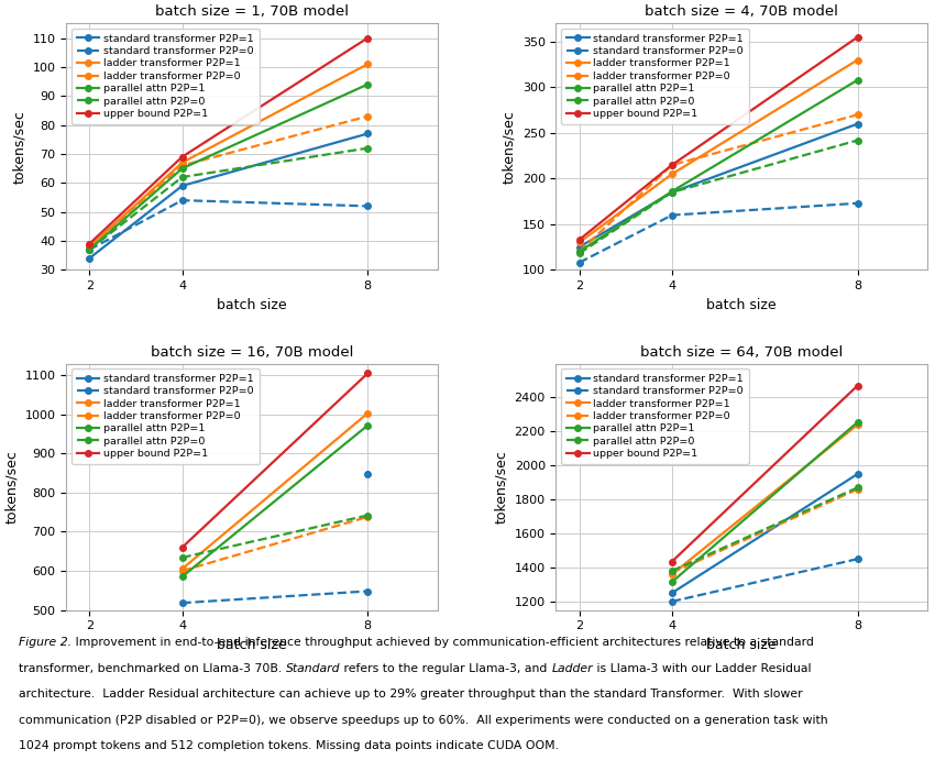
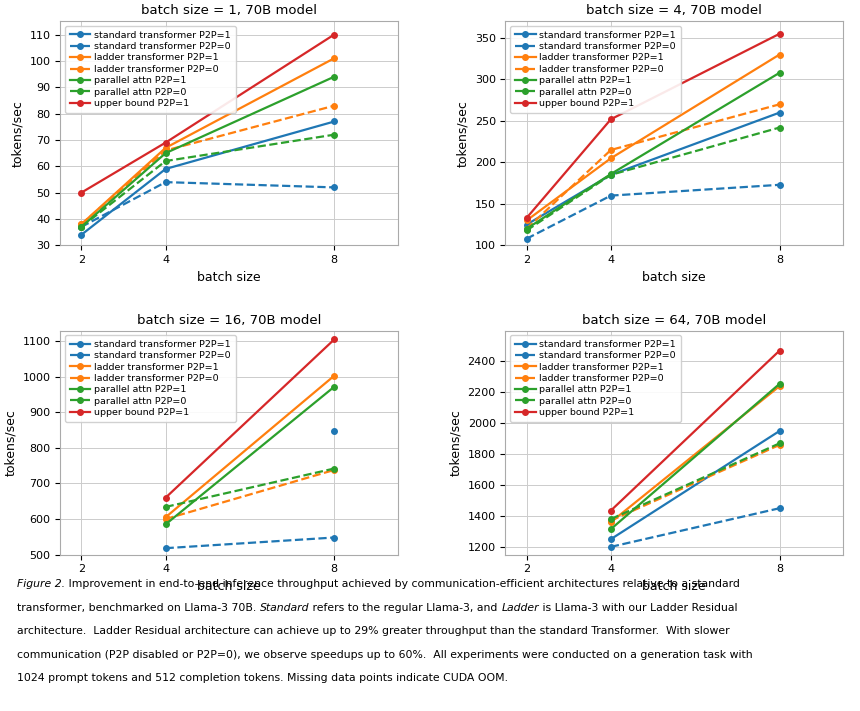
batch size = 1, 70B model/upper bound P2P=1/2: 39 -> 50
batch size = 4, 70B model/upper bound P2P=1/4: 215 -> 252
